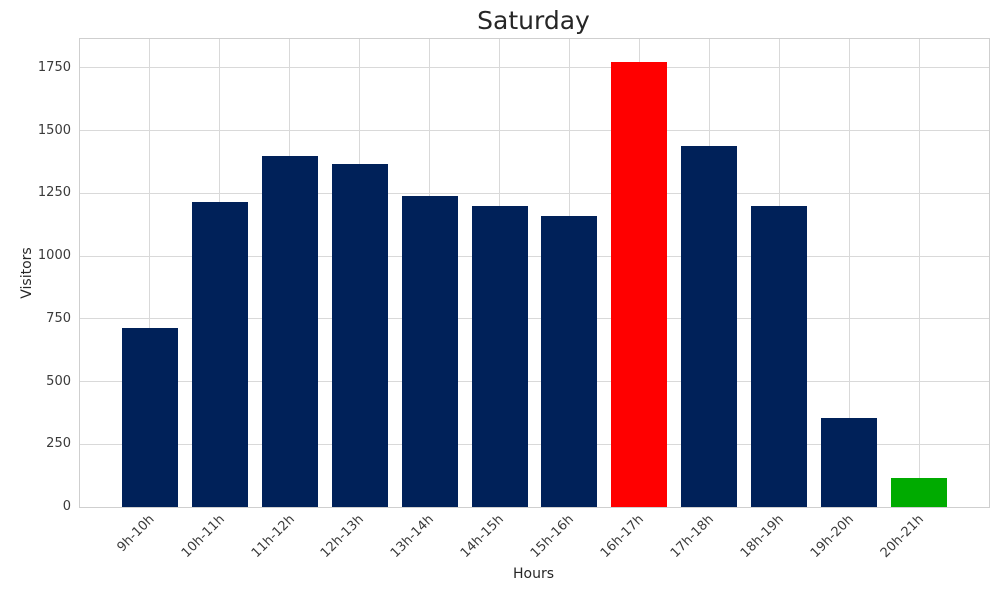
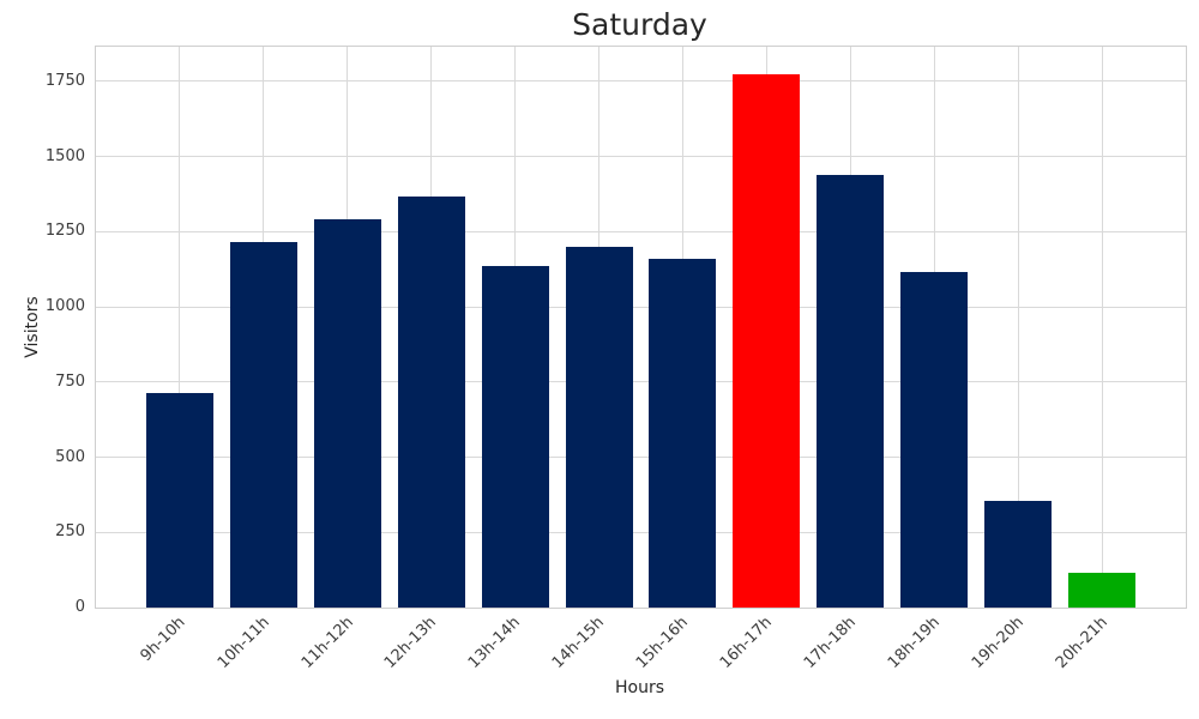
11h-12h: 1400 -> 1290
13h-14h: 1240 -> 1140
18h-19h: 1200 -> 1120
